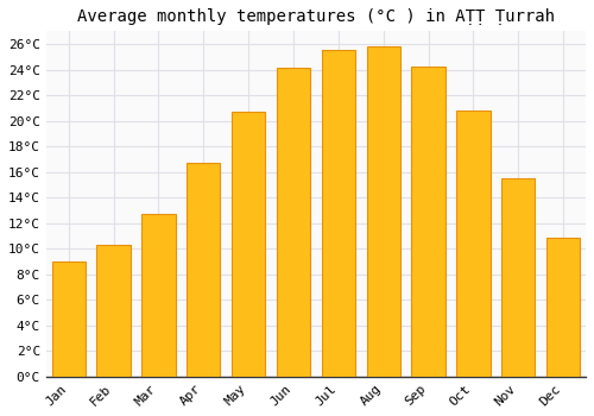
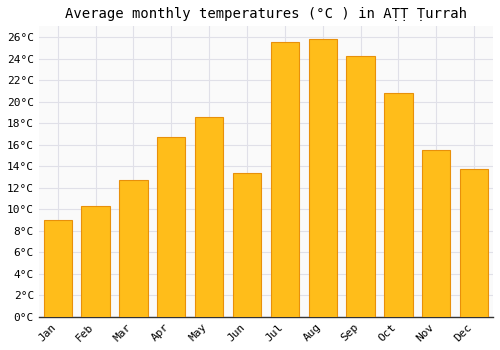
May: 20.7°C -> 18.6°C
Jun: 24.1°C -> 13.4°C
Dec: 10.9°C -> 13.7°C
